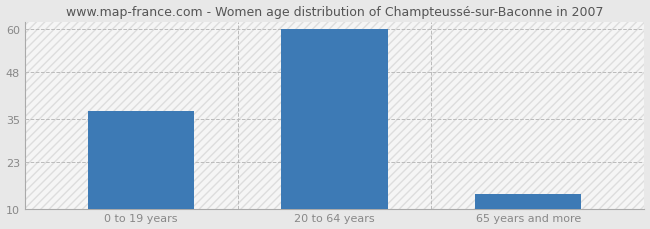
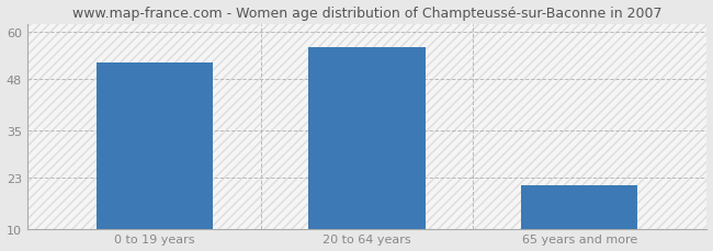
0 to 19 years: 37 -> 52
20 to 64 years: 60 -> 56
65 years and more: 14 -> 21
